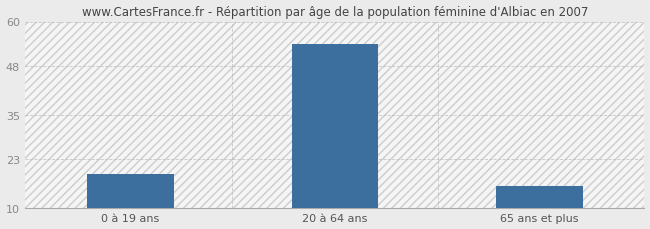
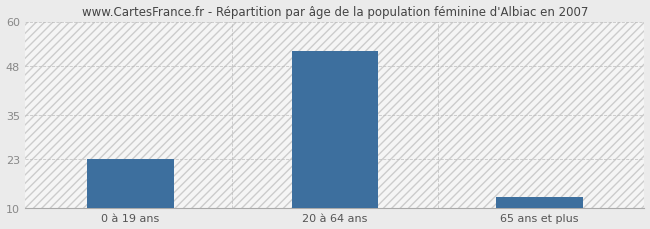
0 à 19 ans: 19 -> 23
20 à 64 ans: 54 -> 52
65 ans et plus: 16 -> 13
